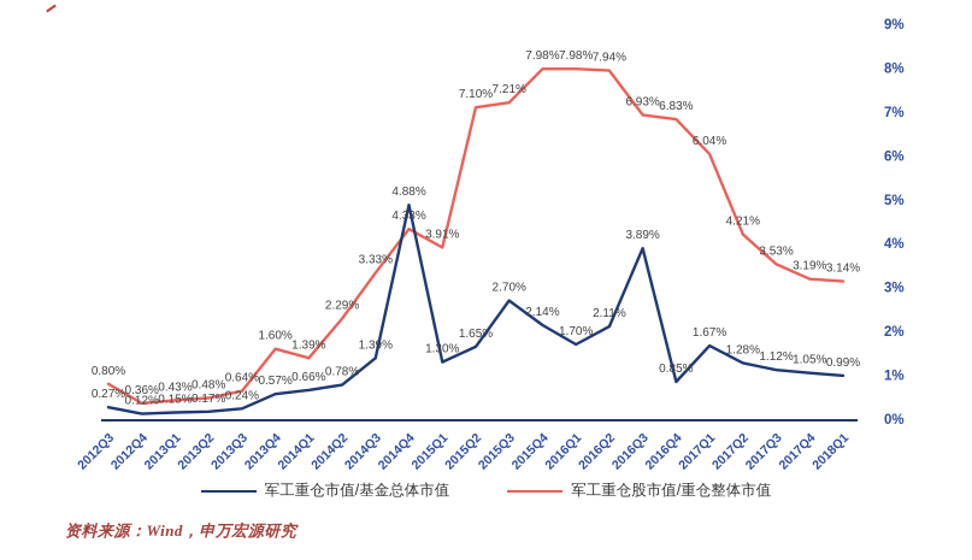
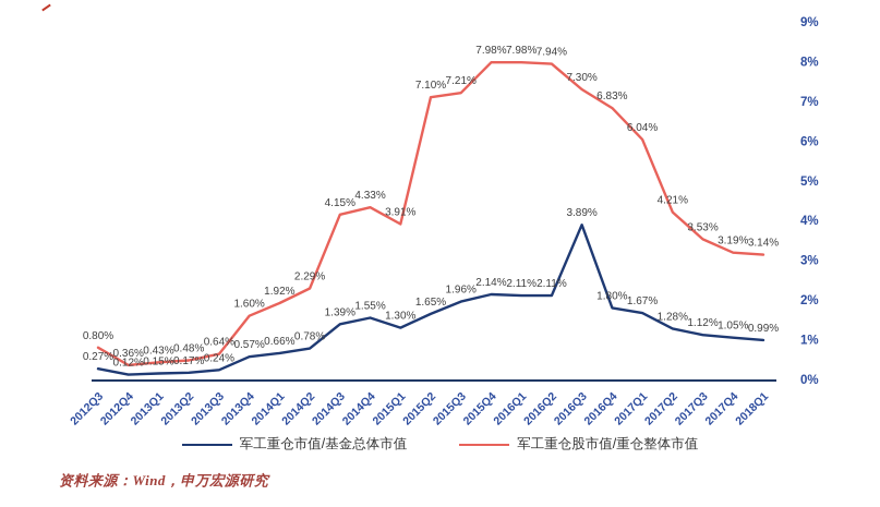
军工重仓股市值/重仓整体市值/2014Q1: 1.39% -> 1.92%
军工重仓股市值/重仓整体市值/2014Q3: 3.33% -> 4.15%
军工重仓市值/基金总体市值/2014Q4: 4.88% -> 1.55%
军工重仓市值/基金总体市值/2015Q3: 2.70% -> 1.96%
军工重仓市值/基金总体市值/2016Q1: 1.70% -> 2.11%
军工重仓股市值/重仓整体市值/2016Q3: 6.93% -> 7.30%
军工重仓市值/基金总体市值/2016Q4: 0.85% -> 1.80%
